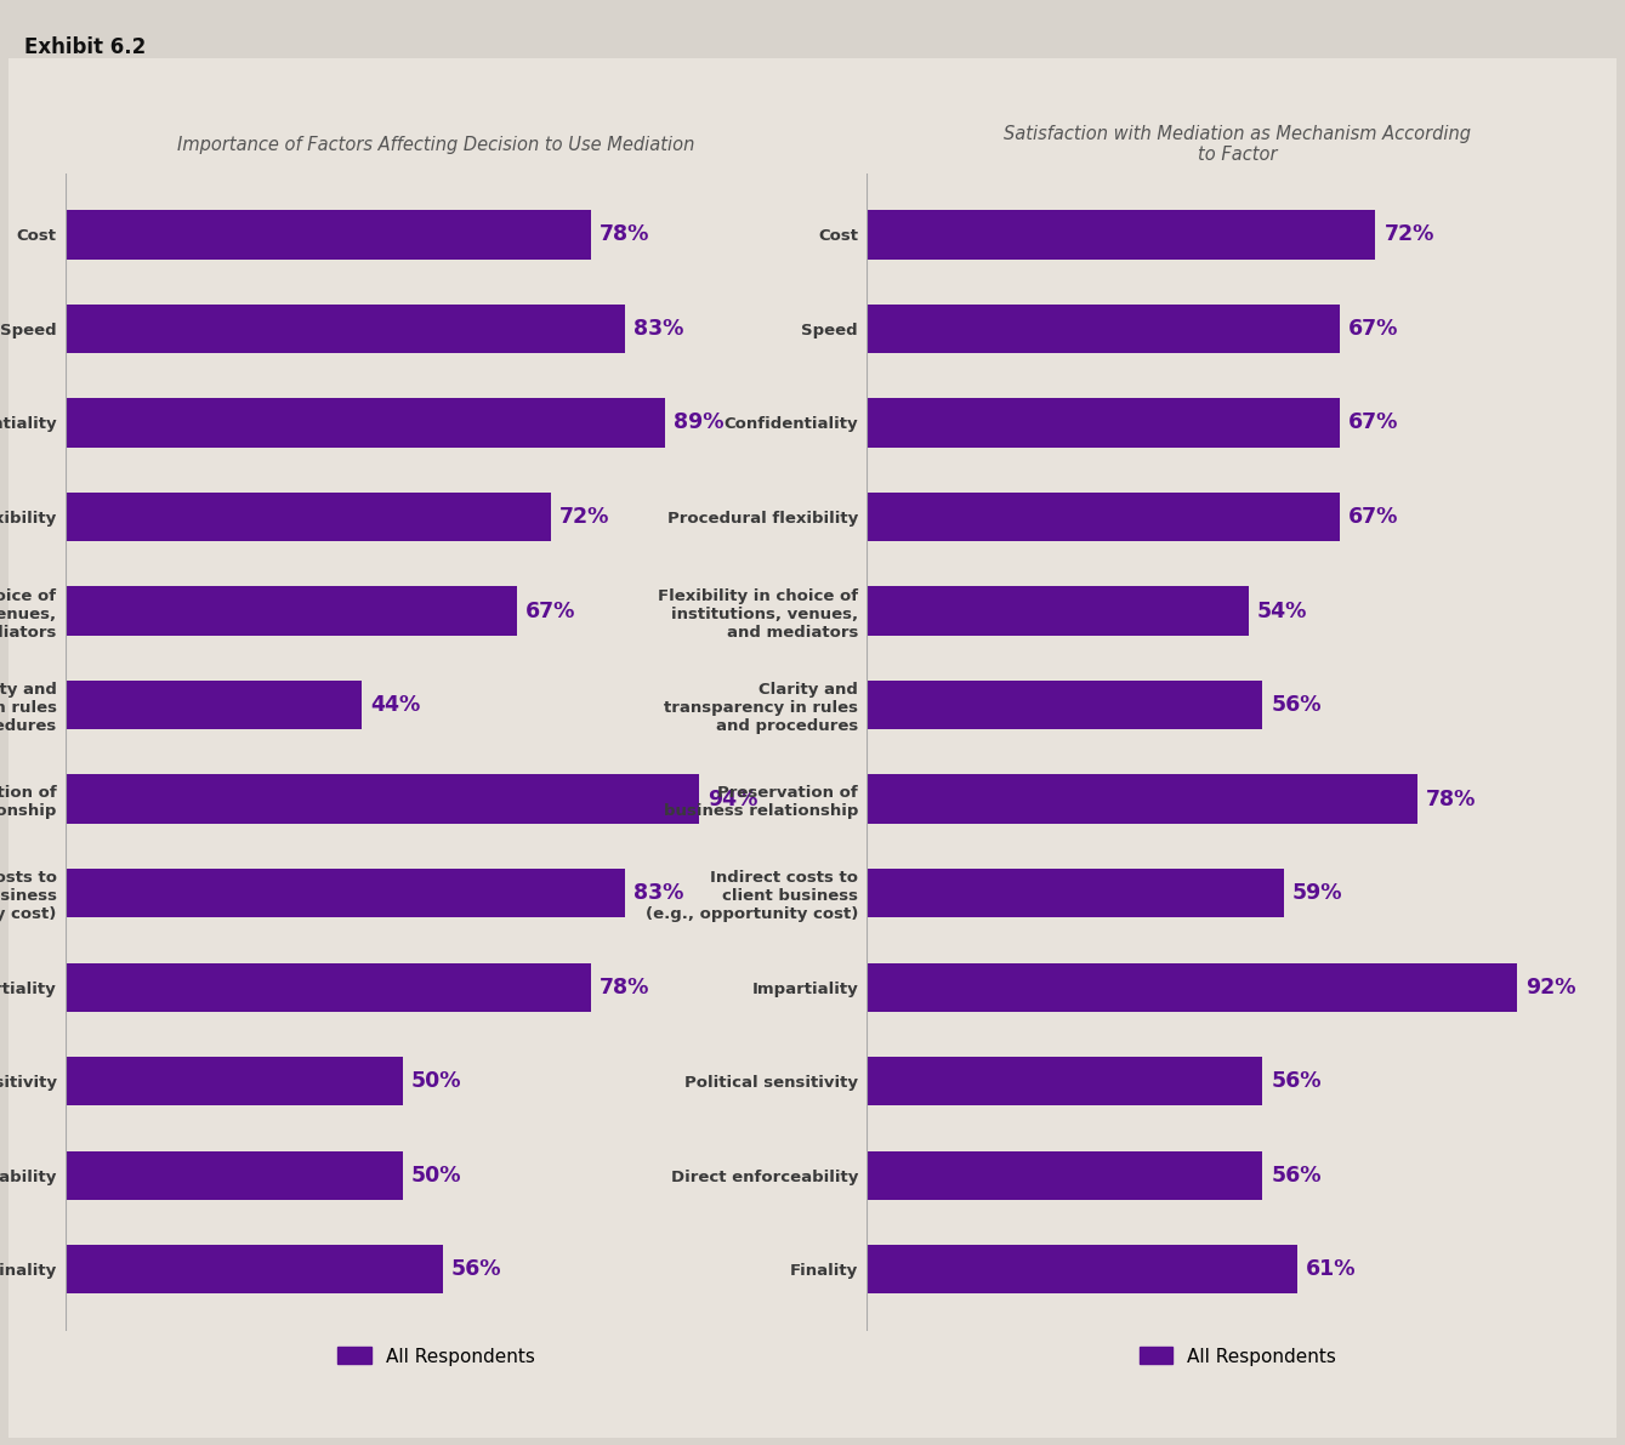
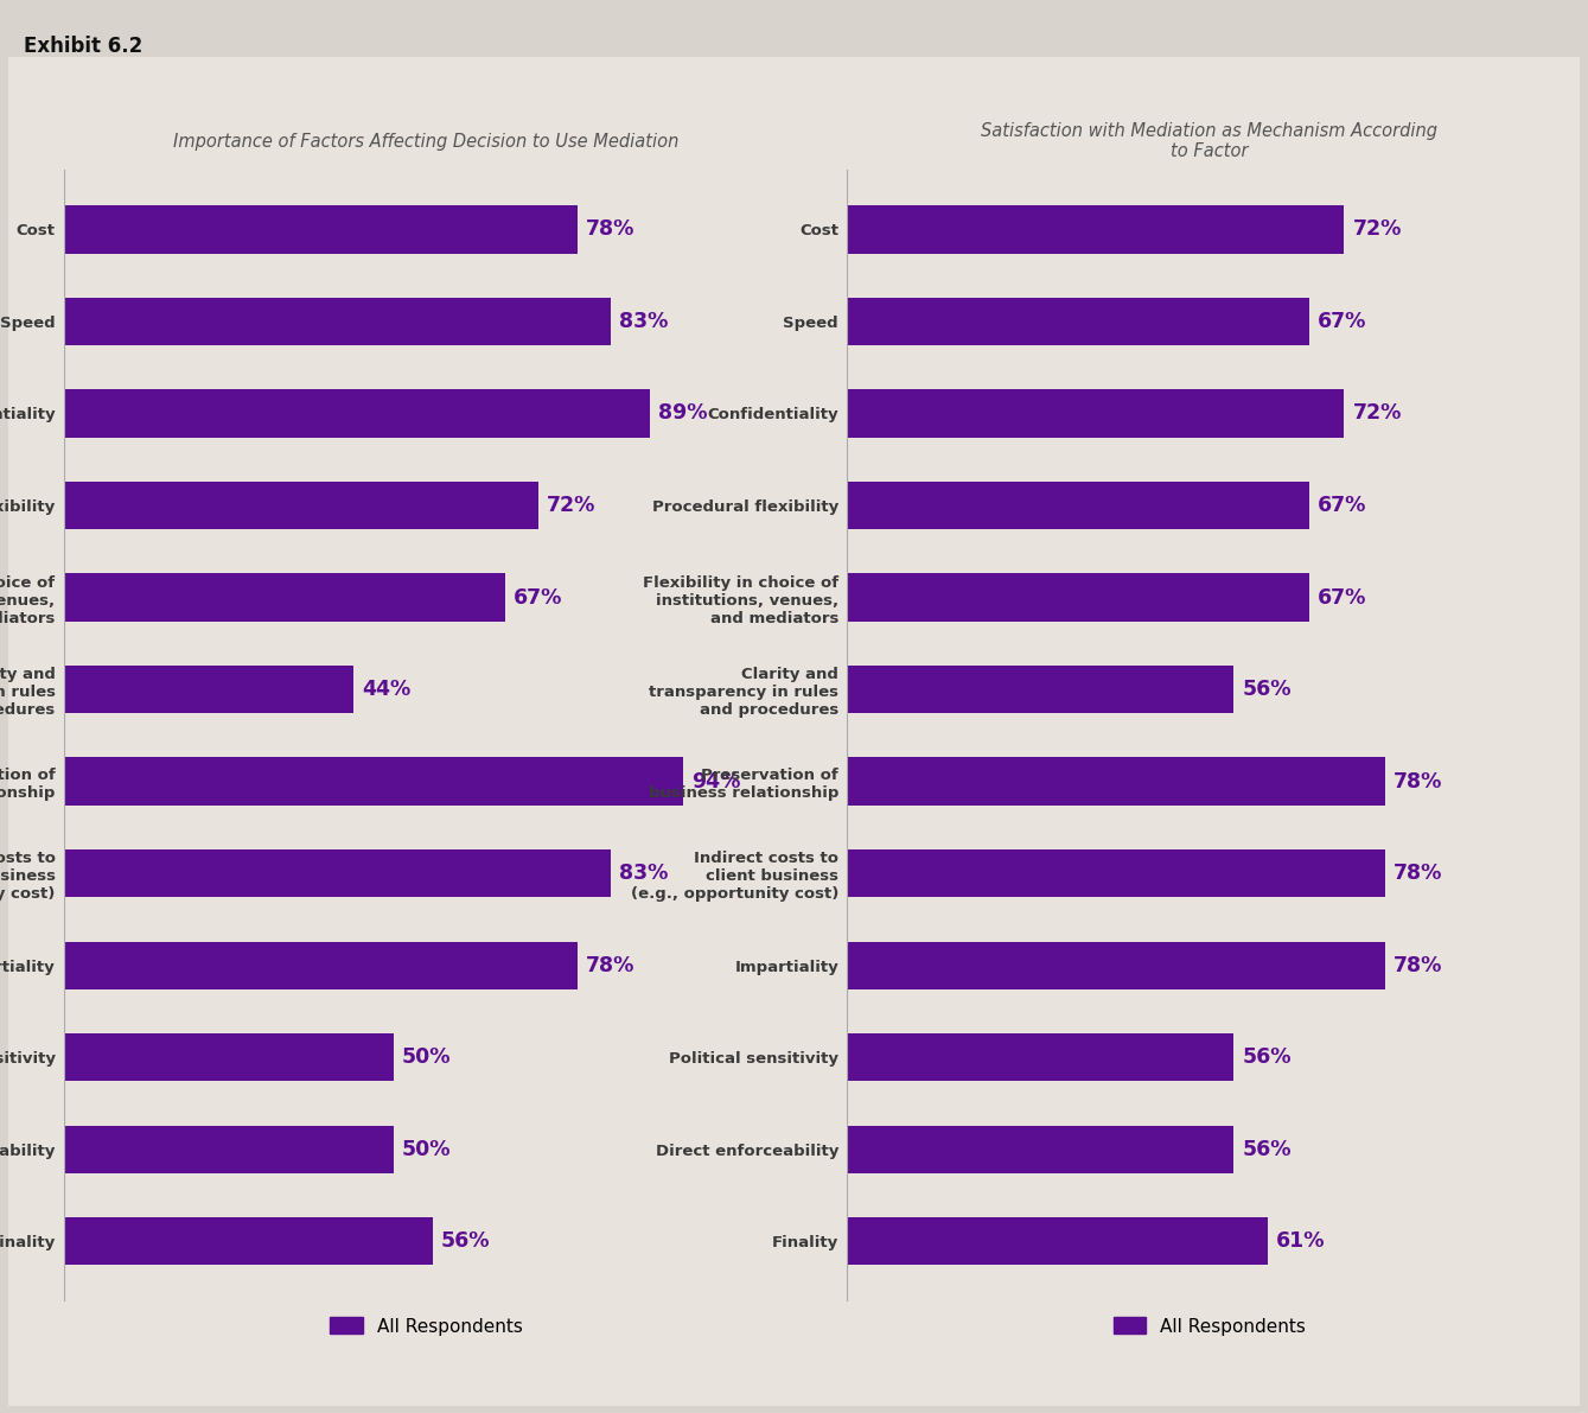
Confidentiality: 67% -> 72%
Flexibility in choice of institutions, venues, and mediators: 54% -> 67%
Indirect costs to client business (e.g., opportunity cost): 59% -> 78%
Impartiality: 92% -> 78%
